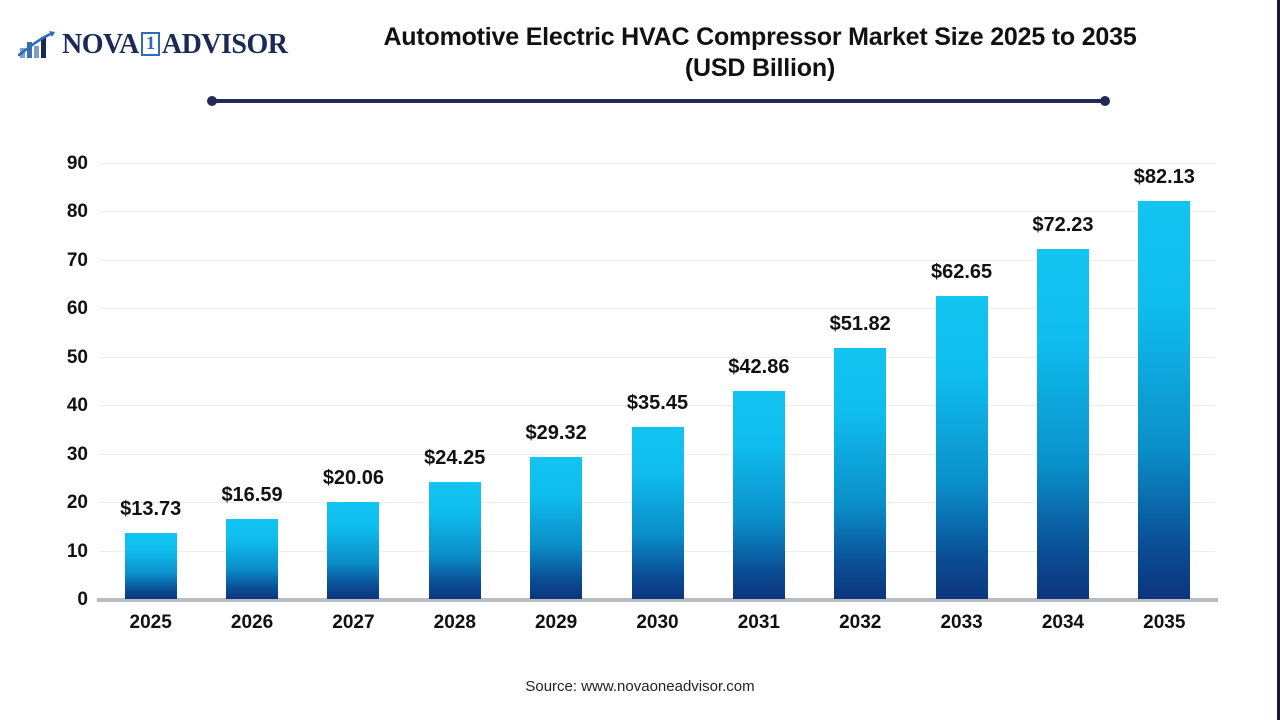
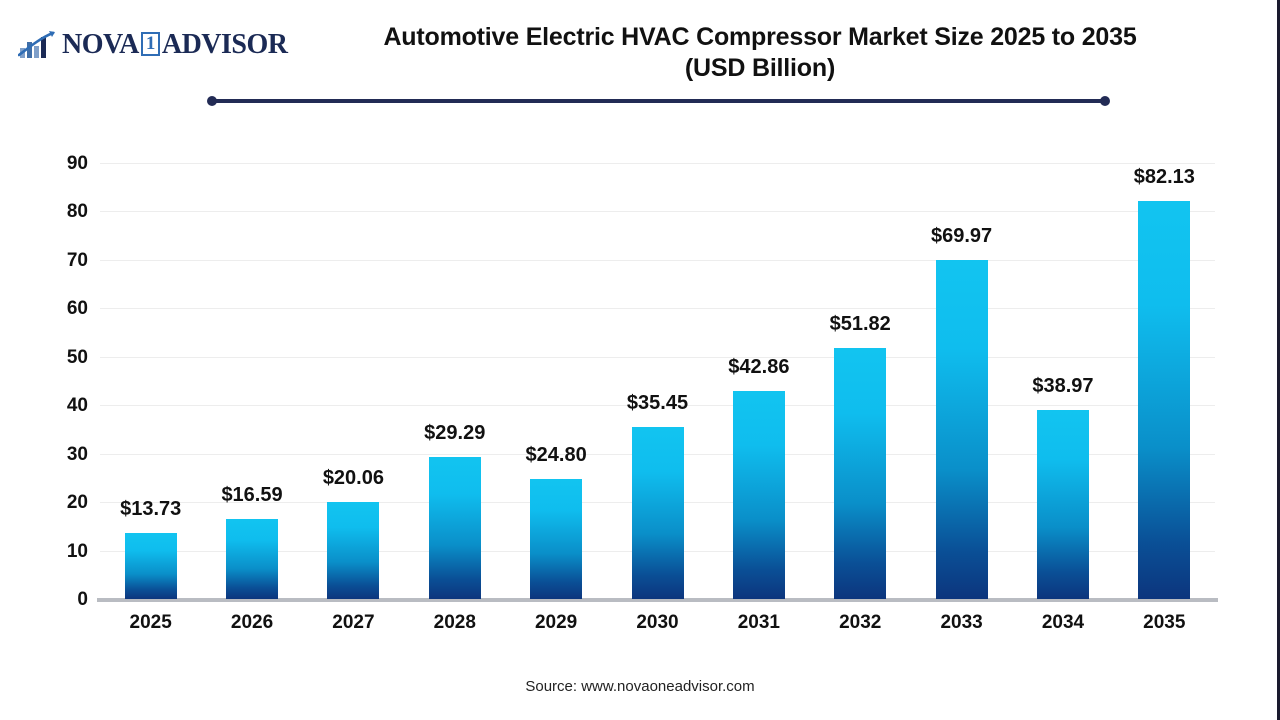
2028: $24.25 -> $29.29
2029: $29.32 -> $24.80
2033: $62.65 -> $69.97
2034: $72.23 -> $38.97
